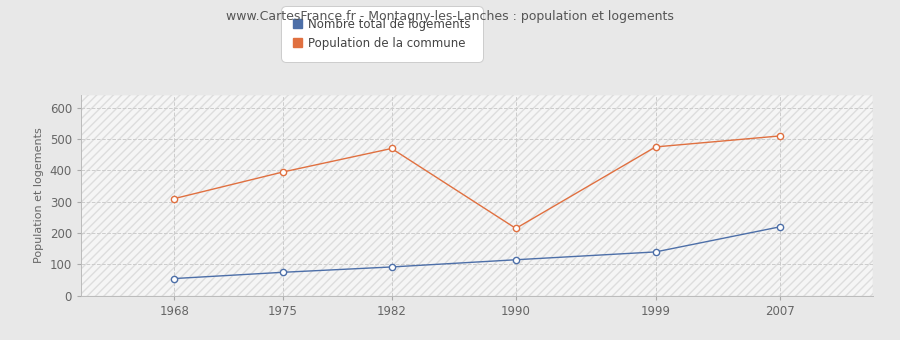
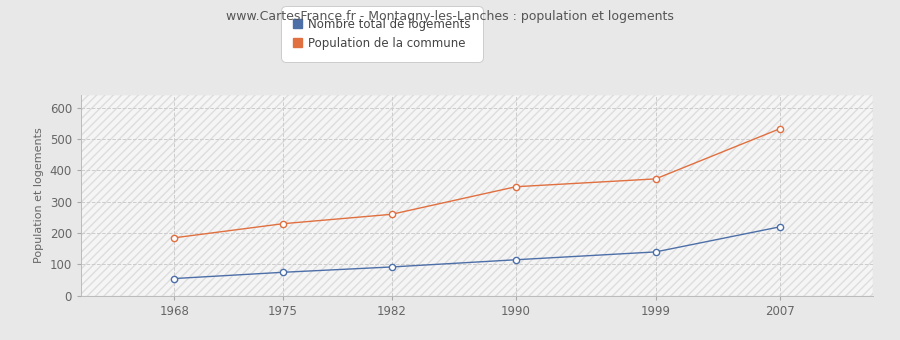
Population de la commune/1968: 310 -> 185
Population de la commune/1975: 395 -> 230
Population de la commune/1982: 470 -> 260
Population de la commune/1990: 215 -> 348
Population de la commune/1999: 475 -> 373
Population de la commune/2007: 510 -> 533
